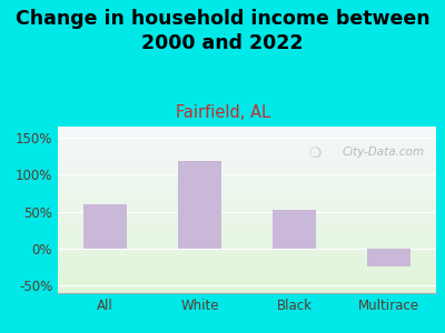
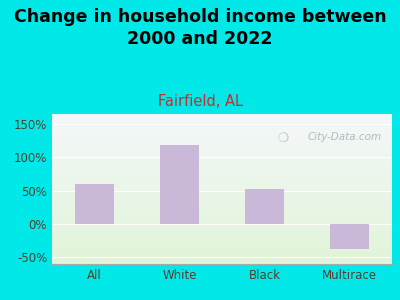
Multirace: -24% -> -38%
